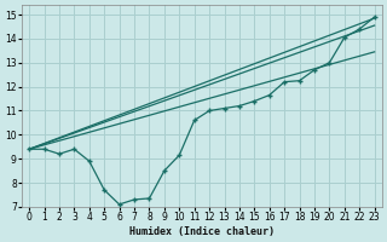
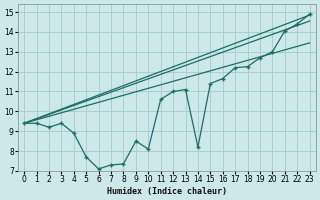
10: 9.2 -> 8.1
14: 11.2 -> 8.2
